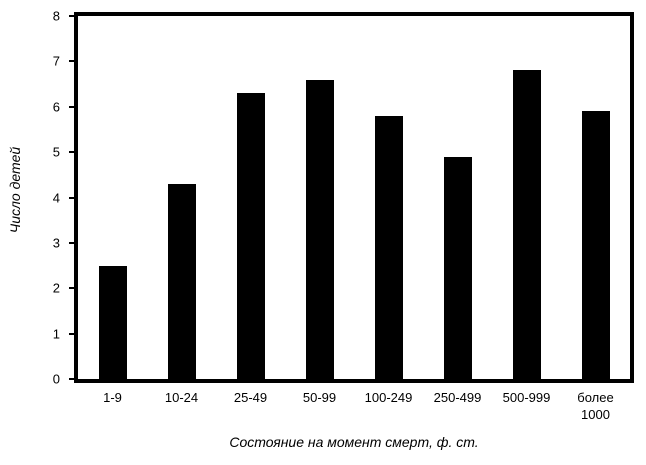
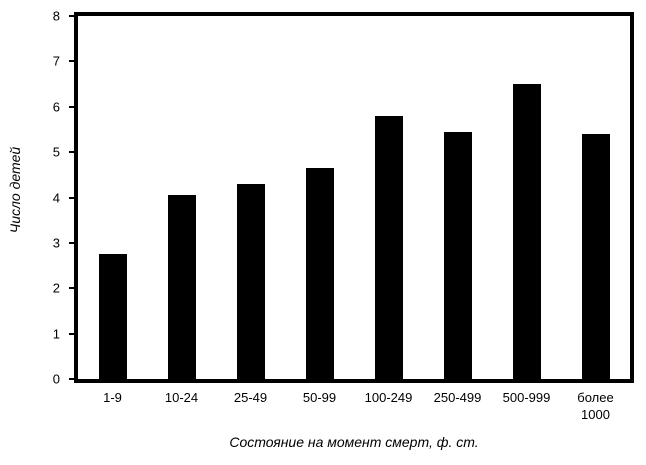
1-9: 2.5 -> 2.8
10-24: 4.3 -> 4.0
25-49: 6.3 -> 4.3
50-99: 6.6 -> 4.7
250-499: 4.9 -> 5.5
500-999: 6.8 -> 6.5
более 1000: 5.9 -> 5.4
